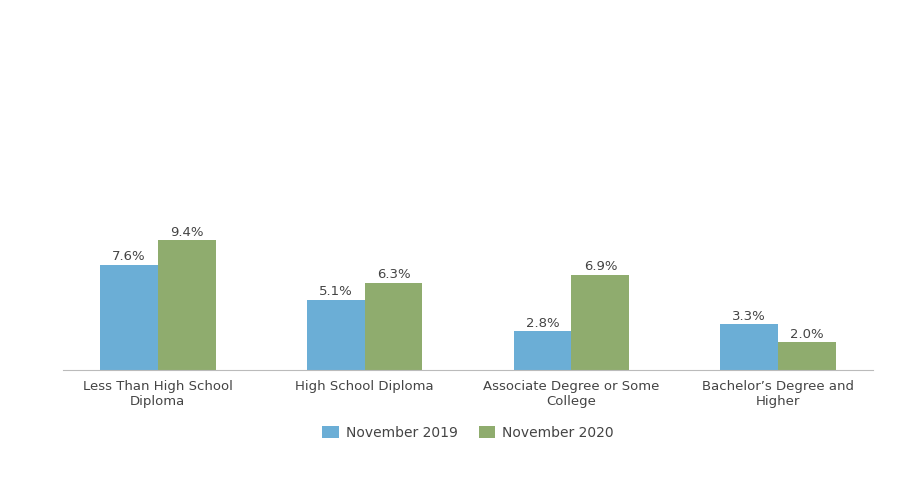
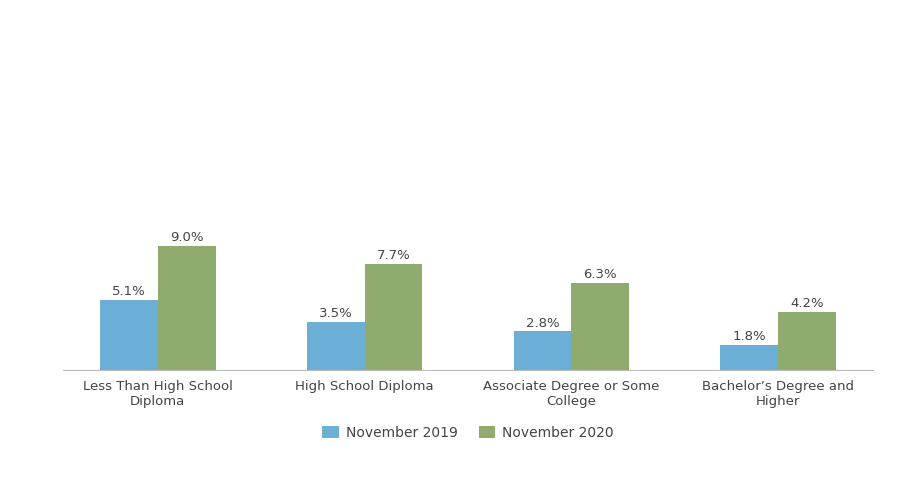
November 2019/Less Than High School Diploma: 7.6% -> 5.1%
November 2020/Less Than High School Diploma: 9.4% -> 9.0%
November 2019/High School Diploma: 5.1% -> 3.5%
November 2020/High School Diploma: 6.3% -> 7.7%
November 2020/Associate Degree or Some College: 6.9% -> 6.3%
November 2019/Bachelor’s Degree and Higher: 3.3% -> 1.8%
November 2020/Bachelor’s Degree and Higher: 2.0% -> 4.2%
